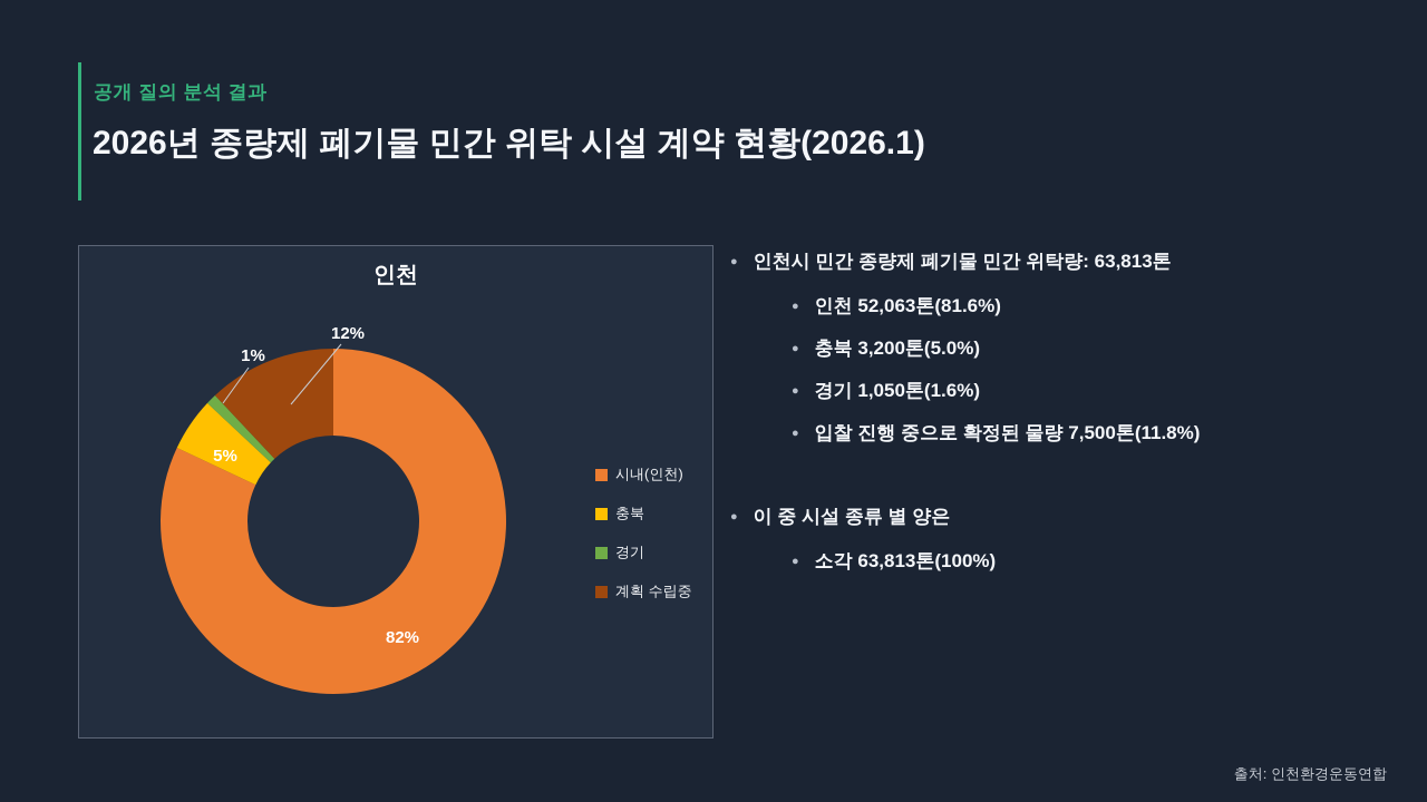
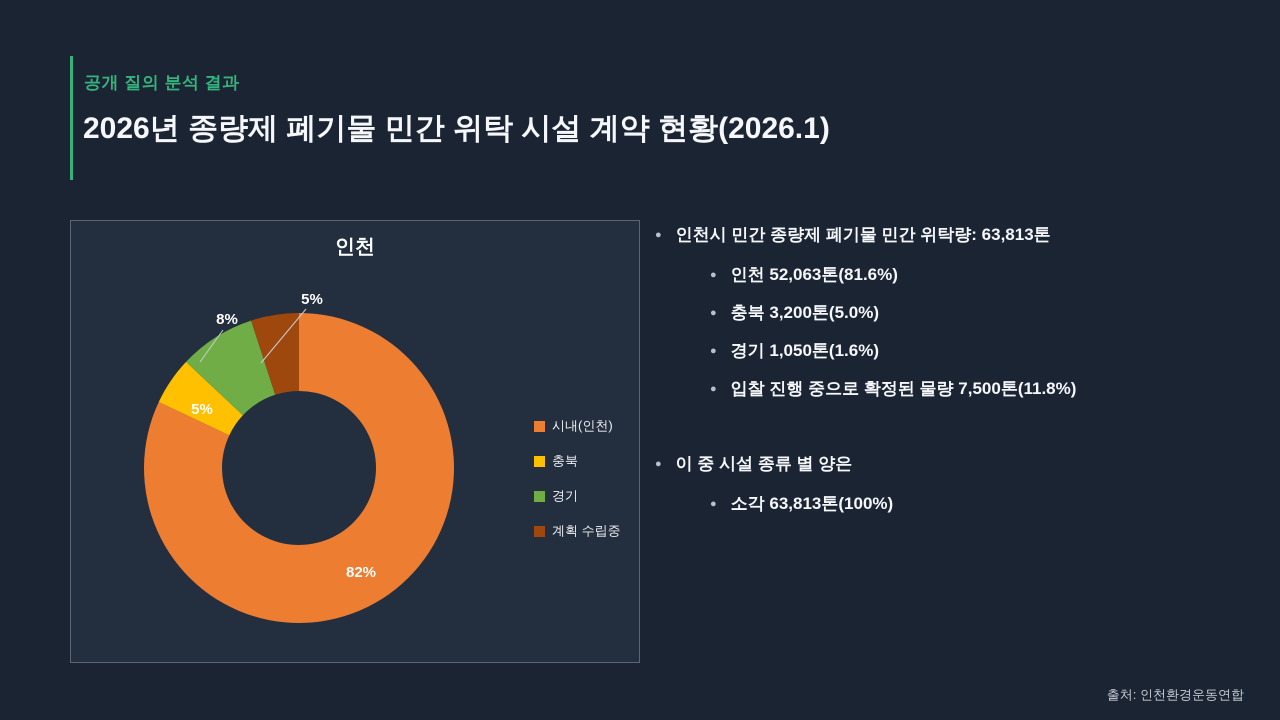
경기: 1% -> 8%
계획 수립중: 12% -> 5%
